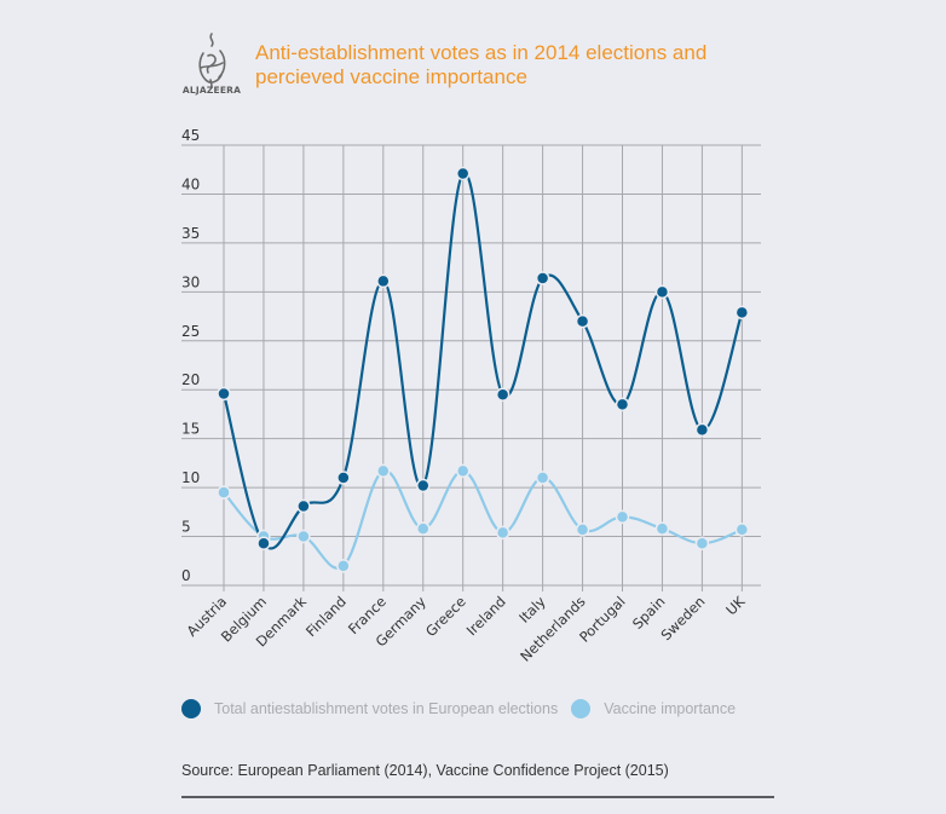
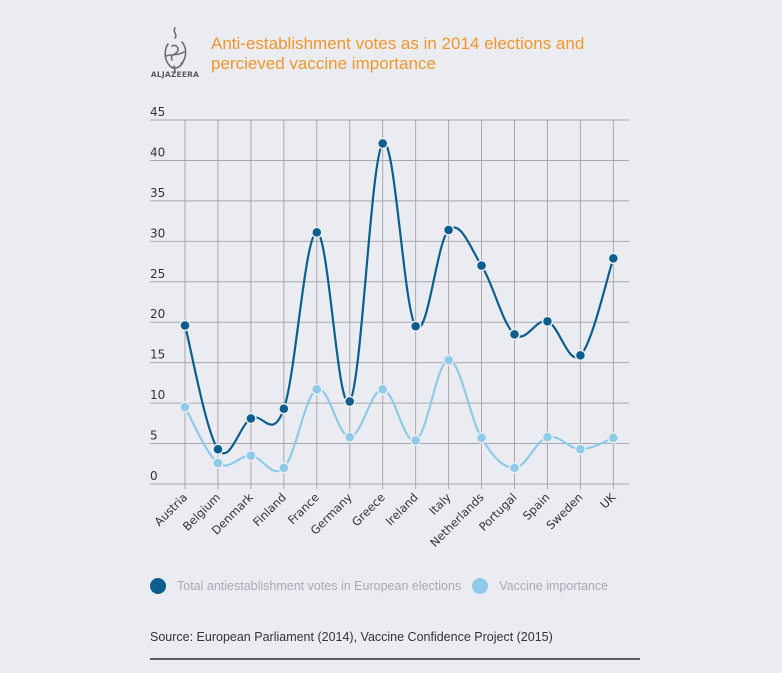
Vaccine importance/Belgium: 5 -> 3
Vaccine importance/Denmark: 5 -> 4
Total antiestablishment votes in European elections/Finland: 11 -> 9
Vaccine importance/Italy: 11 -> 15
Vaccine importance/Portugal: 7 -> 2
Total antiestablishment votes in European elections/Spain: 30 -> 20
